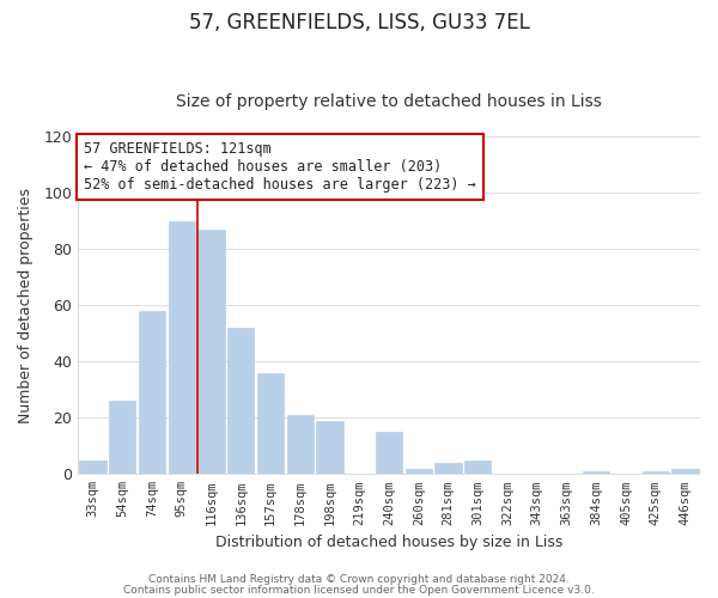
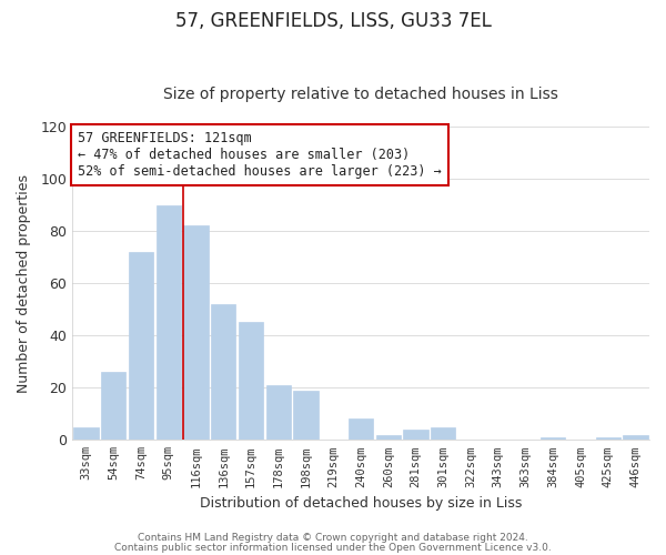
74sqm: 58 -> 72
116sqm: 87 -> 82
157sqm: 36 -> 45
240sqm: 15 -> 8
